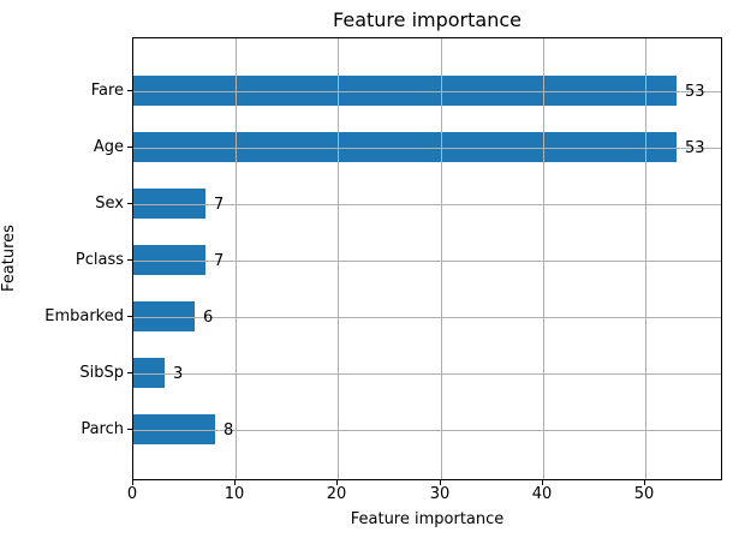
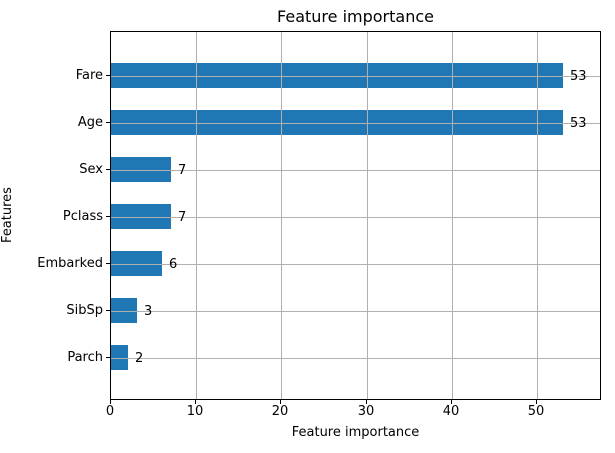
Parch: 8 -> 2
